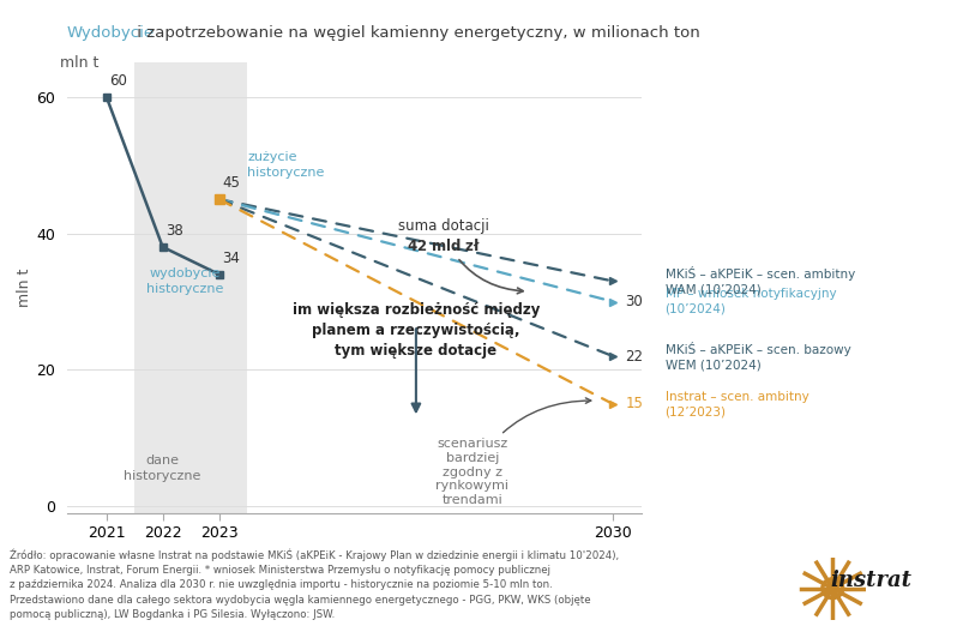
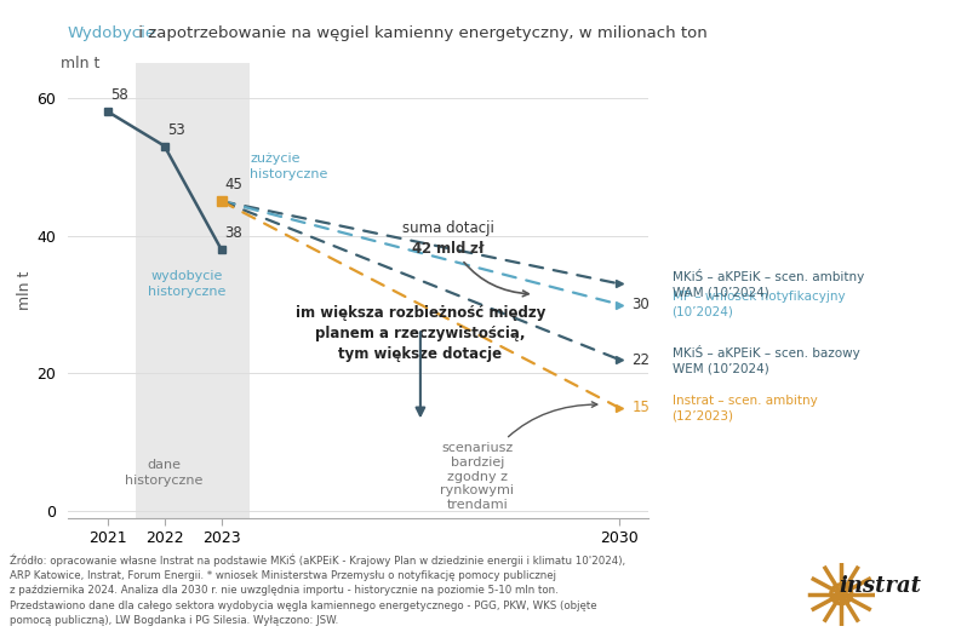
2021: 60 -> 58
2022: 38 -> 53
2023: 34 -> 38
